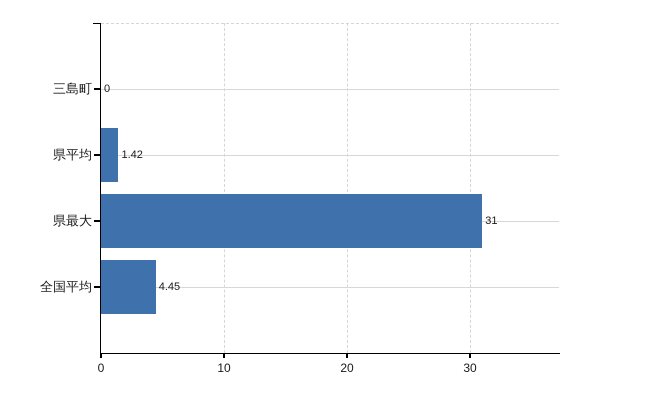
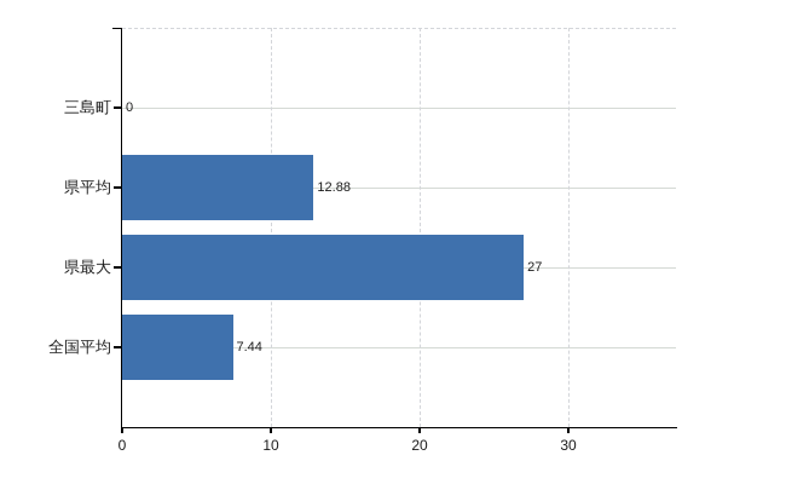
県平均: 1.42 -> 12.88
県最大: 31 -> 27
全国平均: 4.45 -> 7.44
